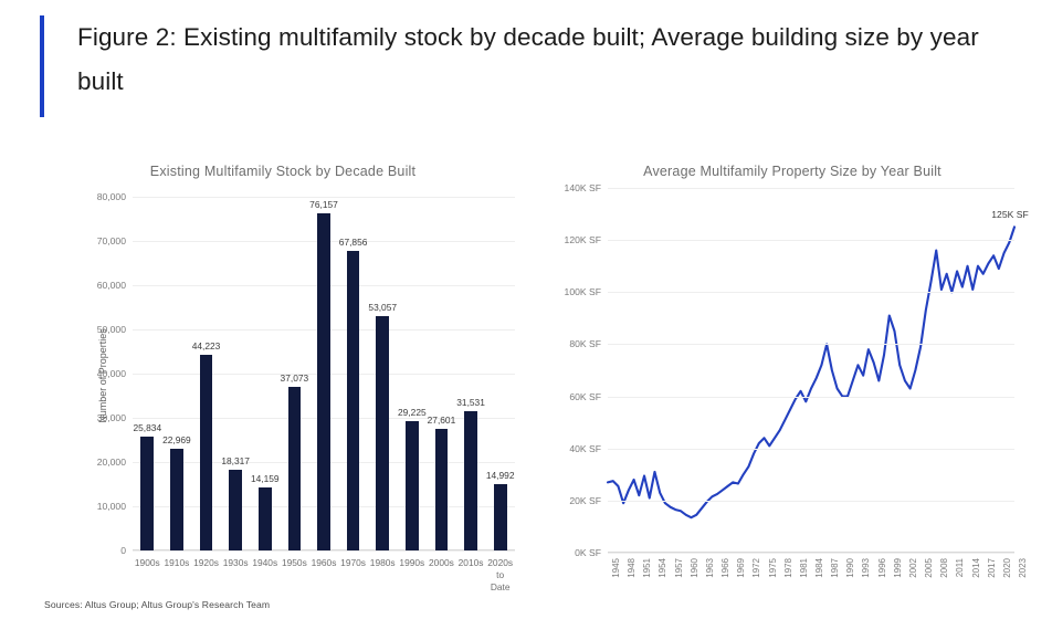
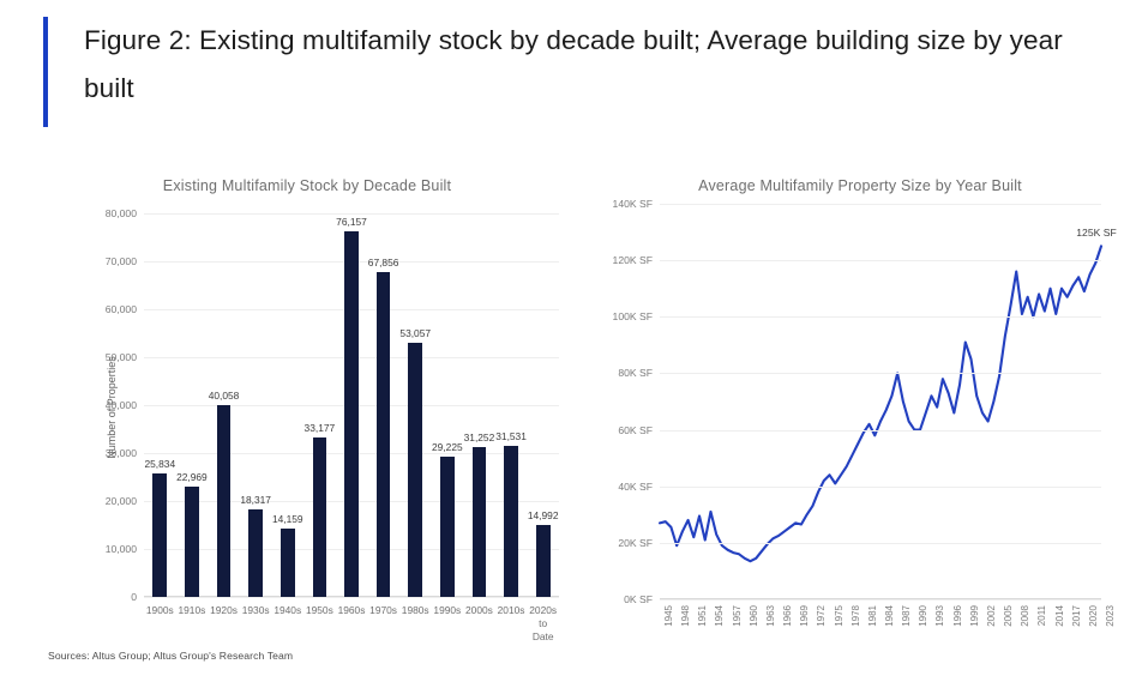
Existing Multifamily Stock by Decade Built/1920s: 44,223 -> 40,058
Existing Multifamily Stock by Decade Built/1950s: 37,073 -> 33,177
Existing Multifamily Stock by Decade Built/2000s: 27,601 -> 31,252
